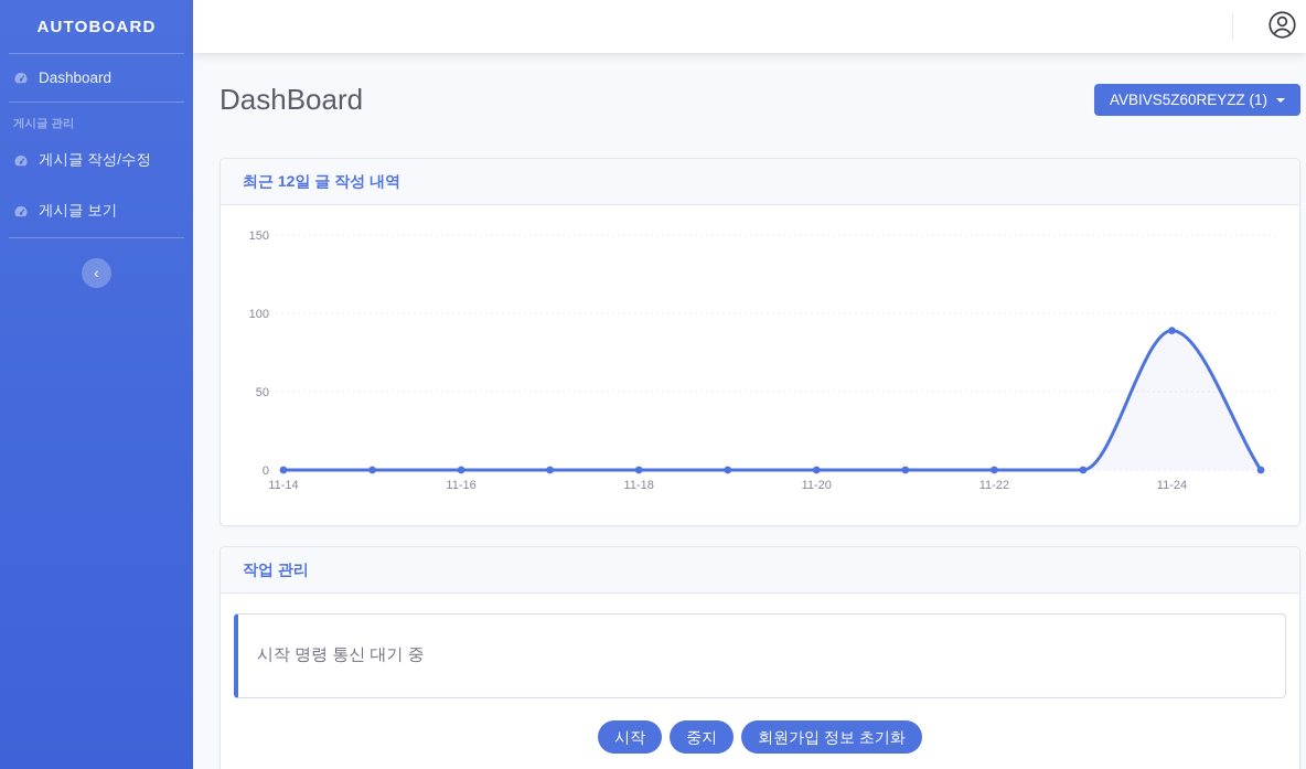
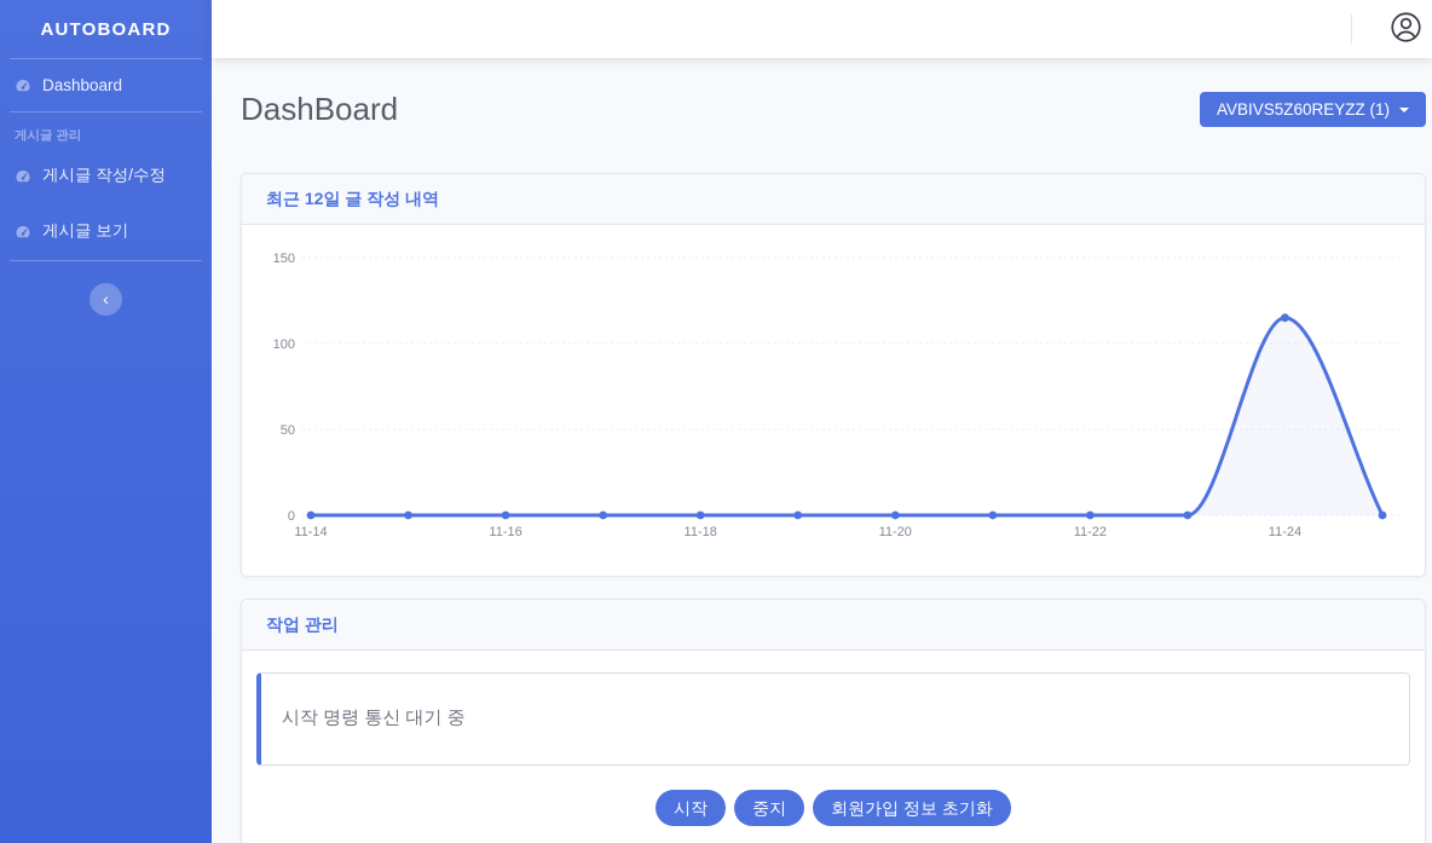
11-24: 89 -> 115
